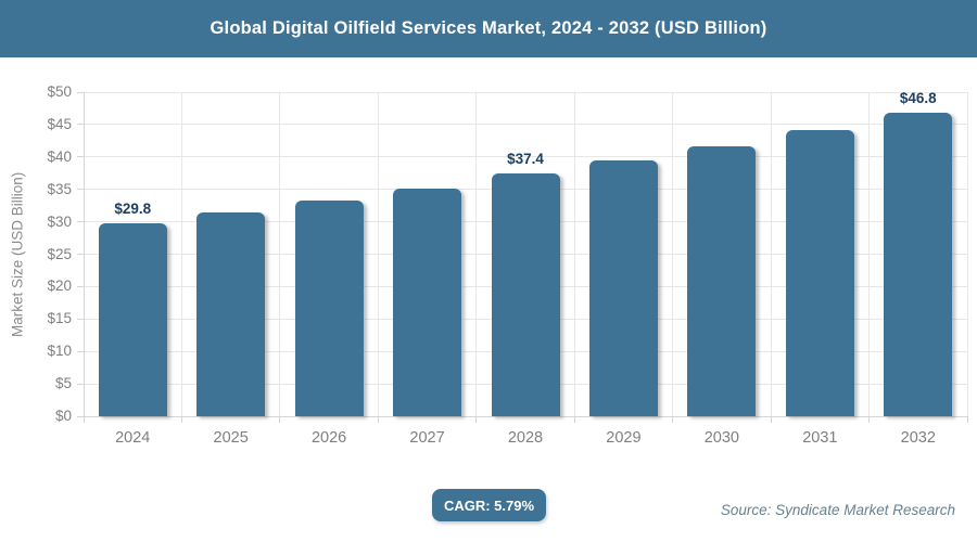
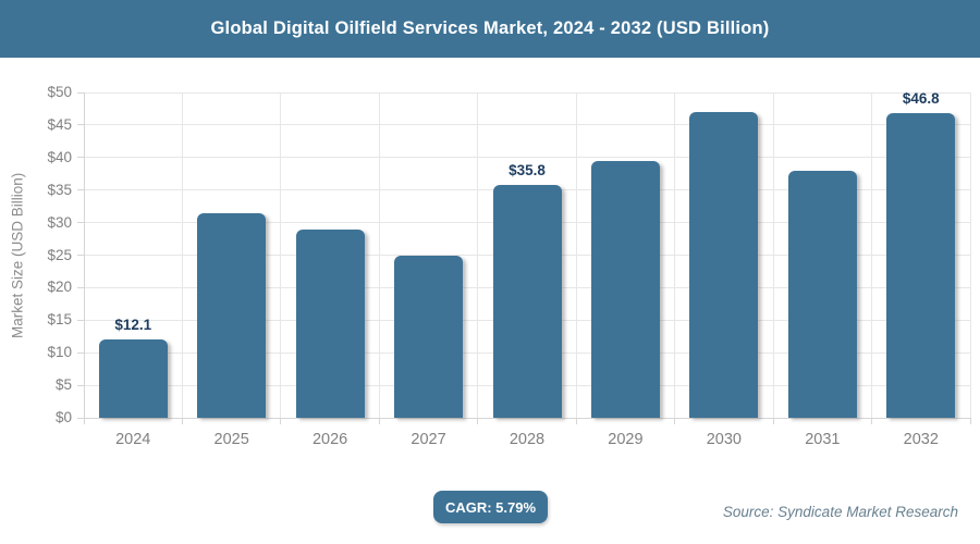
2024: $29.8 -> $12.1
2026: $33 -> $29
2027: $35 -> $25
2028: $37.4 -> $35.8
2030: $42 -> $47
2031: $44 -> $38
